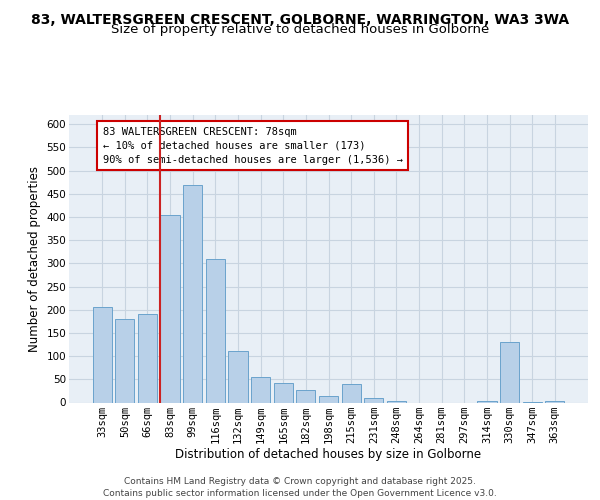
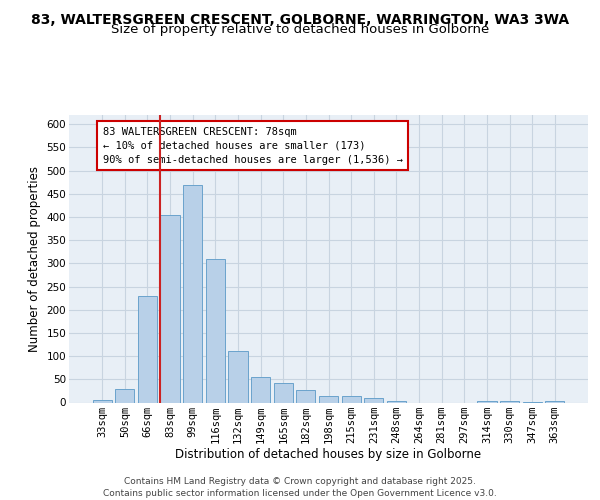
33sqm: 205 -> 5
50sqm: 180 -> 30
66sqm: 190 -> 230
215sqm: 40 -> 15
330sqm: 130 -> 3
